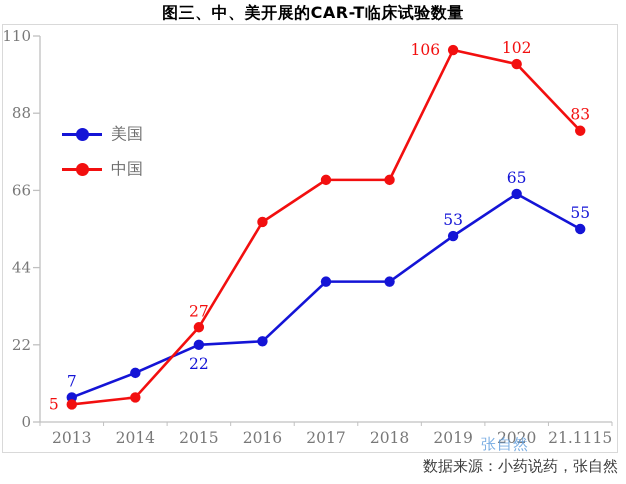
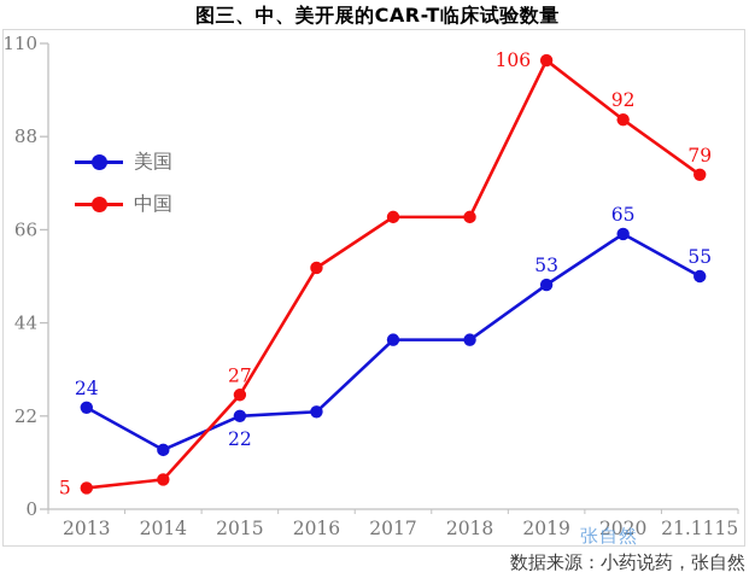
美国/2013: 7 -> 24
中国/2020: 102 -> 92
中国/21.1115: 83 -> 79
